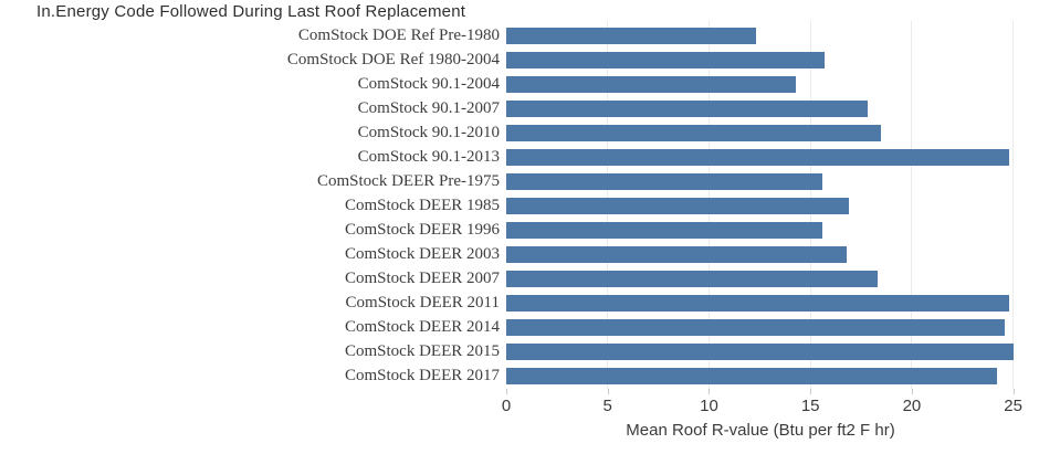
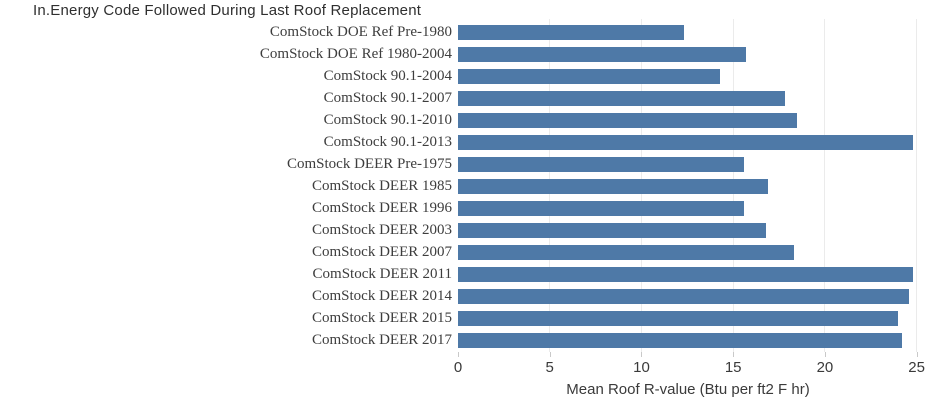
ComStock DEER 2015: 25.0 -> 24.0
